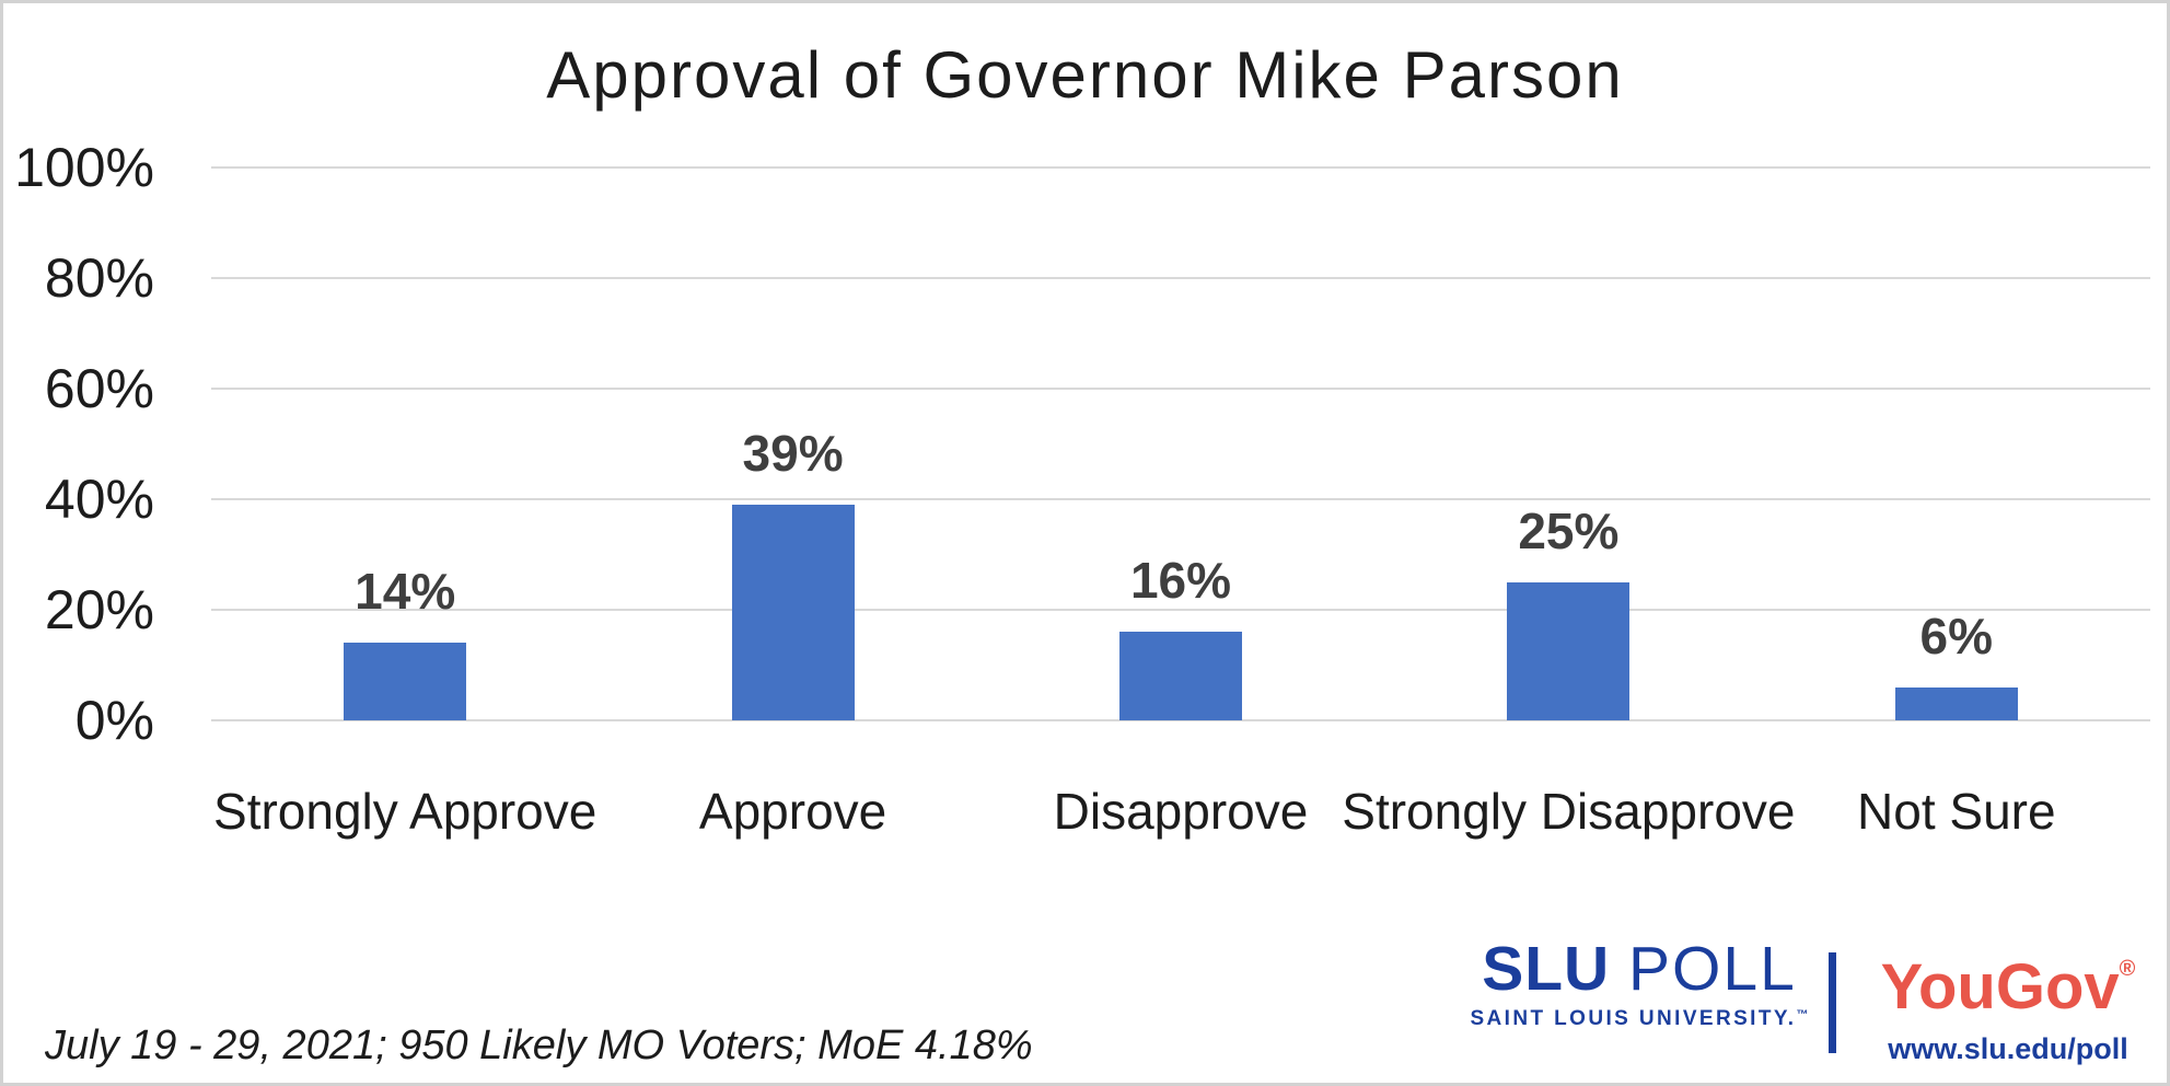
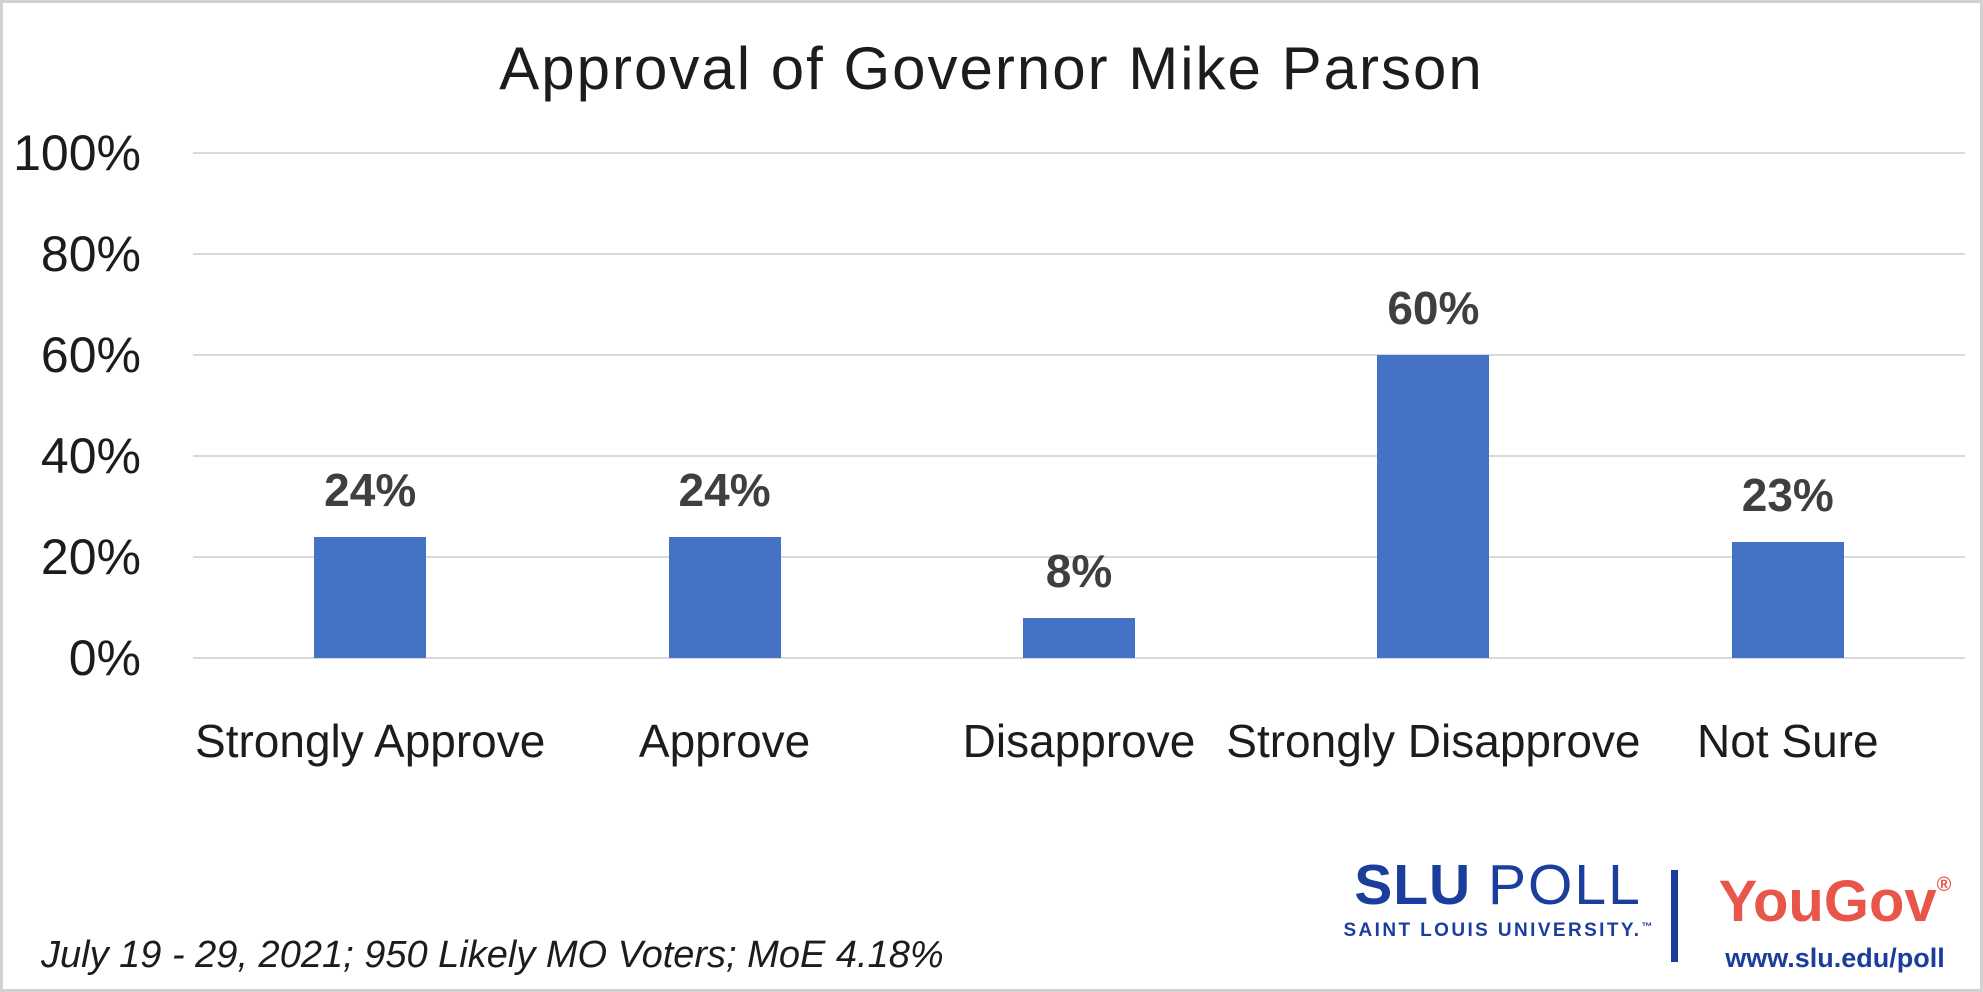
Strongly Approve: 14% -> 24%
Approve: 39% -> 24%
Disapprove: 16% -> 8%
Strongly Disapprove: 25% -> 60%
Not Sure: 6% -> 23%
